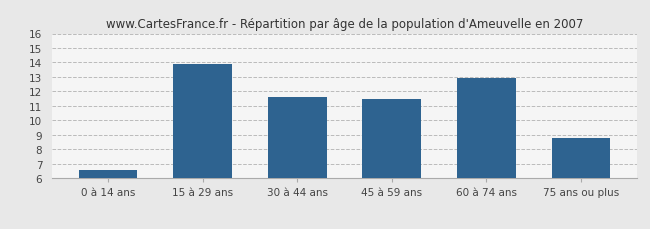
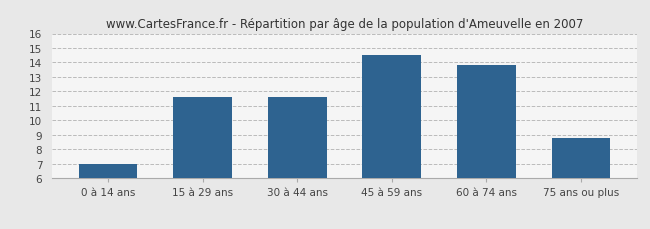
0 à 14 ans: 6.6 -> 7.0
15 à 29 ans: 13.9 -> 11.6
45 à 59 ans: 11.5 -> 14.5
60 à 74 ans: 12.9 -> 13.8
